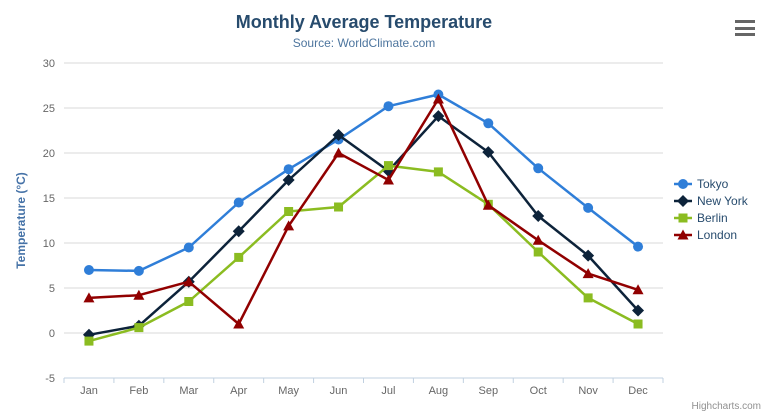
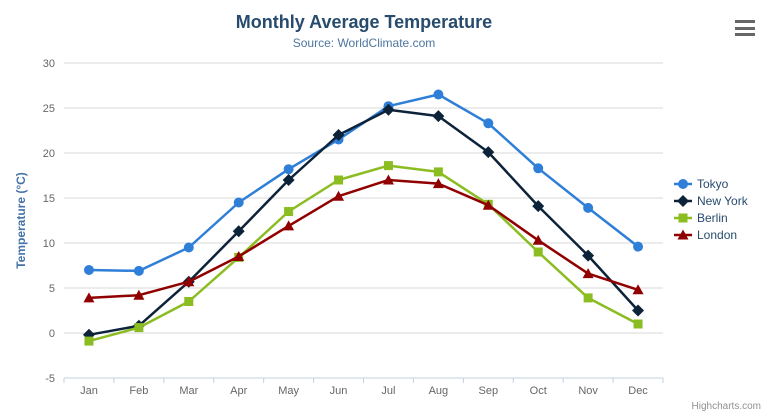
London/Apr: 1 -> 8
Berlin/Jun: 14 -> 17
London/Jun: 20 -> 15
New York/Jul: 18 -> 25
London/Aug: 26 -> 17
New York/Oct: 13 -> 14
